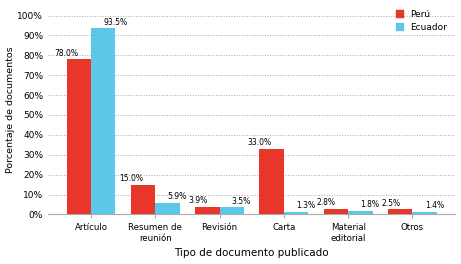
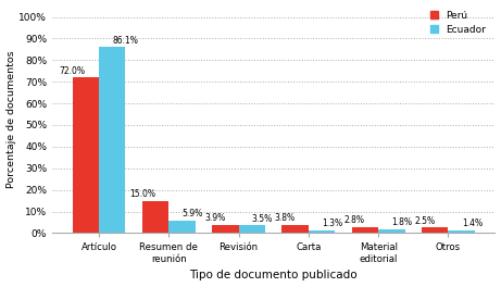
Perú/Artículo: 78.0% -> 72.0%
Ecuador/Artículo: 93.5% -> 86.1%
Perú/Carta: 33.0% -> 3.8%
